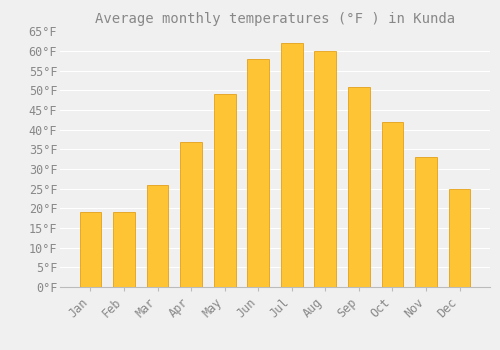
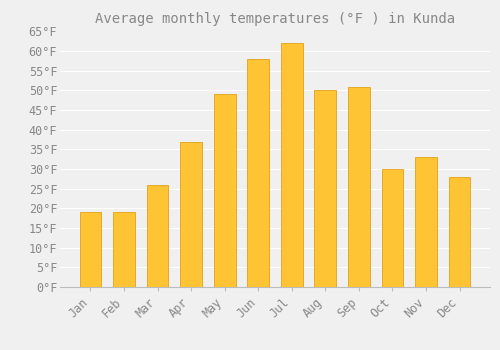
Aug: 60°F -> 50°F
Oct: 42°F -> 30°F
Dec: 25°F -> 28°F
